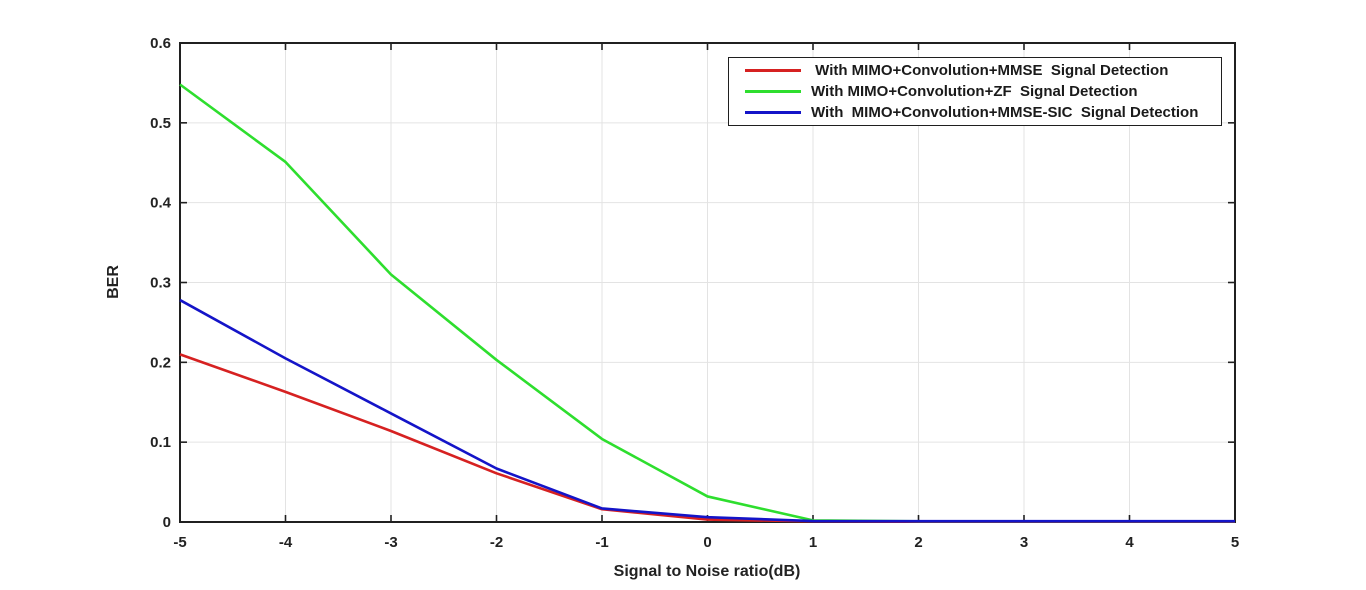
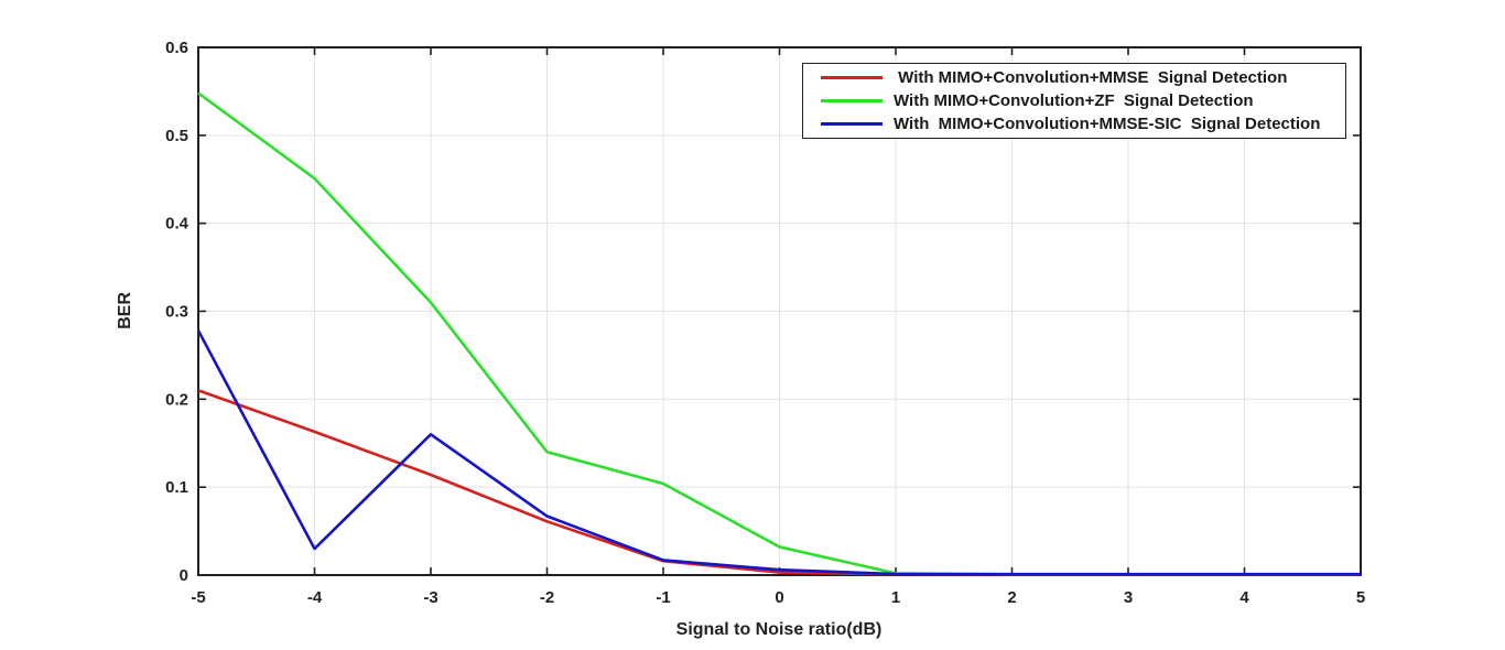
With MIMO+Convolution+MMSE-SIC Signal Detection/-4: 0.20 -> 0.03
With MIMO+Convolution+MMSE-SIC Signal Detection/-3: 0.14 -> 0.16
With MIMO+Convolution+ZF Signal Detection/-2: 0.20 -> 0.14
